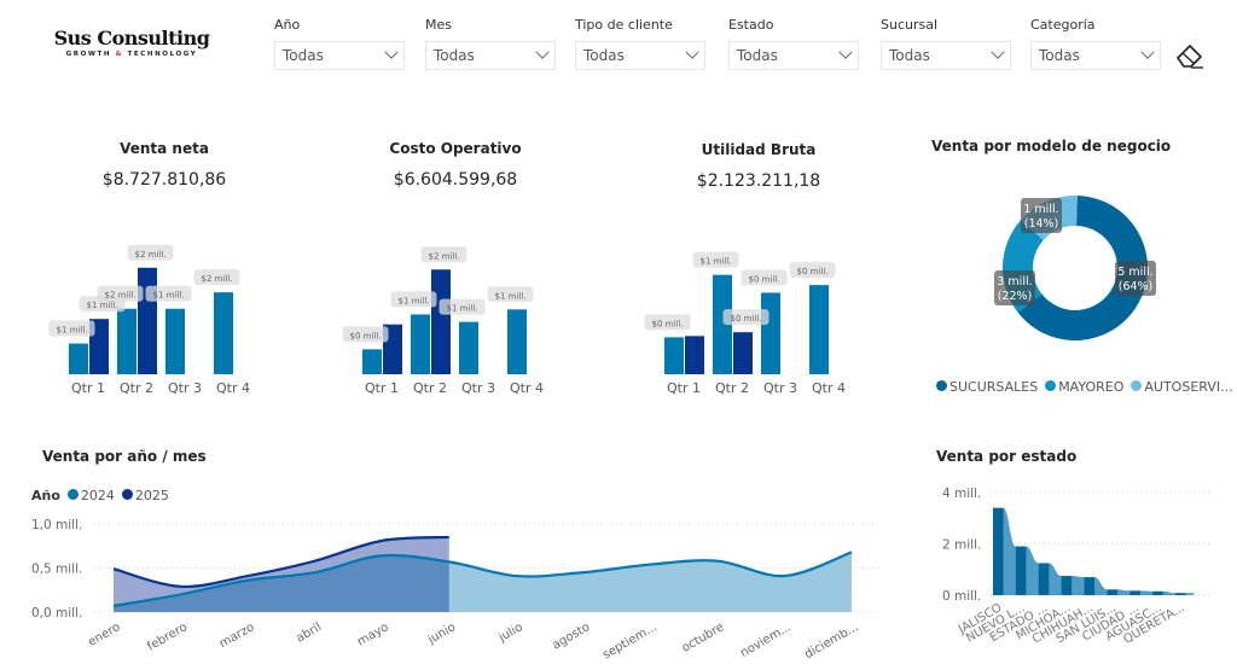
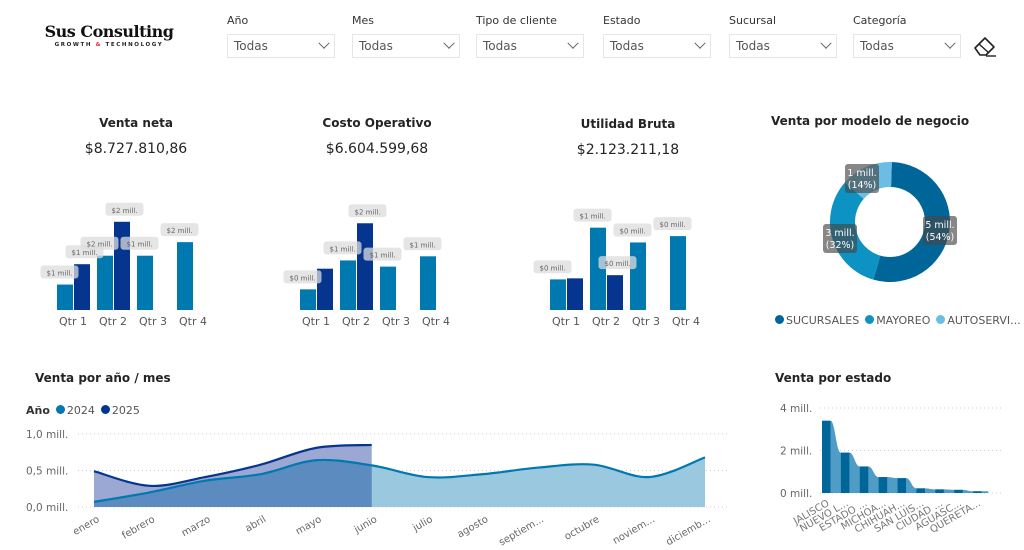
Venta por modelo de negocio/SUCURSALES: 64% -> 54%
Venta por modelo de negocio/MAYOREO: 22% -> 32%
